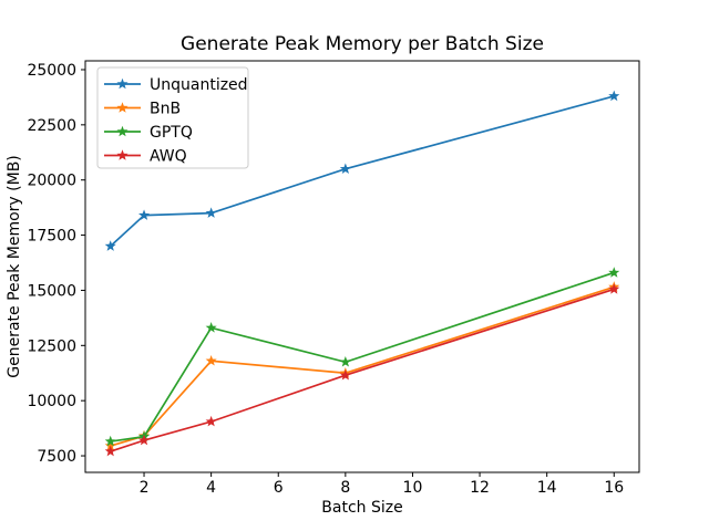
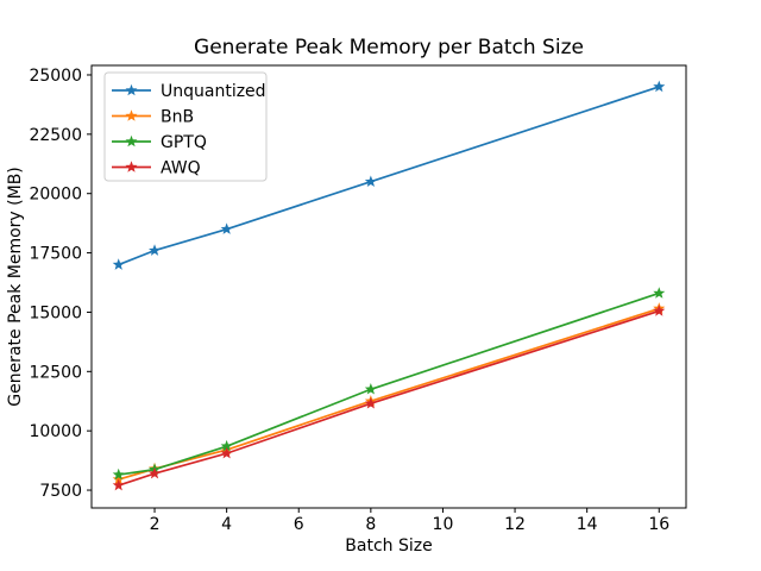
Unquantized/2: 18400 -> 17600
BnB/4: 11800 -> 9200
GPTQ/4: 13300 -> 9400
Unquantized/16: 23800 -> 24500
